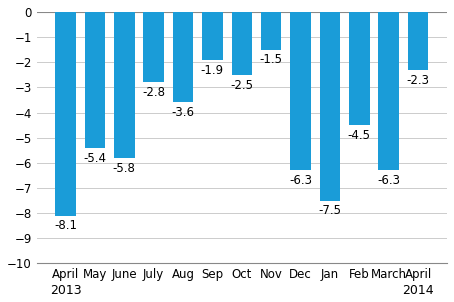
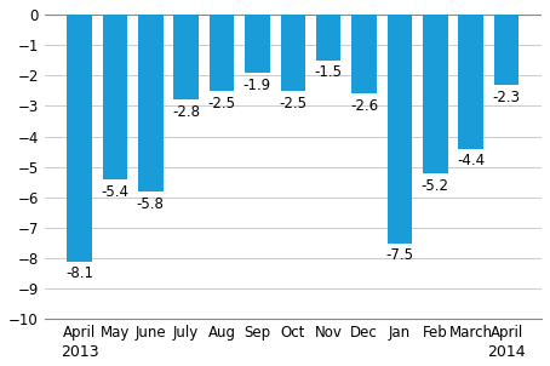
Aug: -3.6 -> -2.5
Dec: -6.3 -> -2.6
Feb: -4.5 -> -5.2
March: -6.3 -> -4.4
